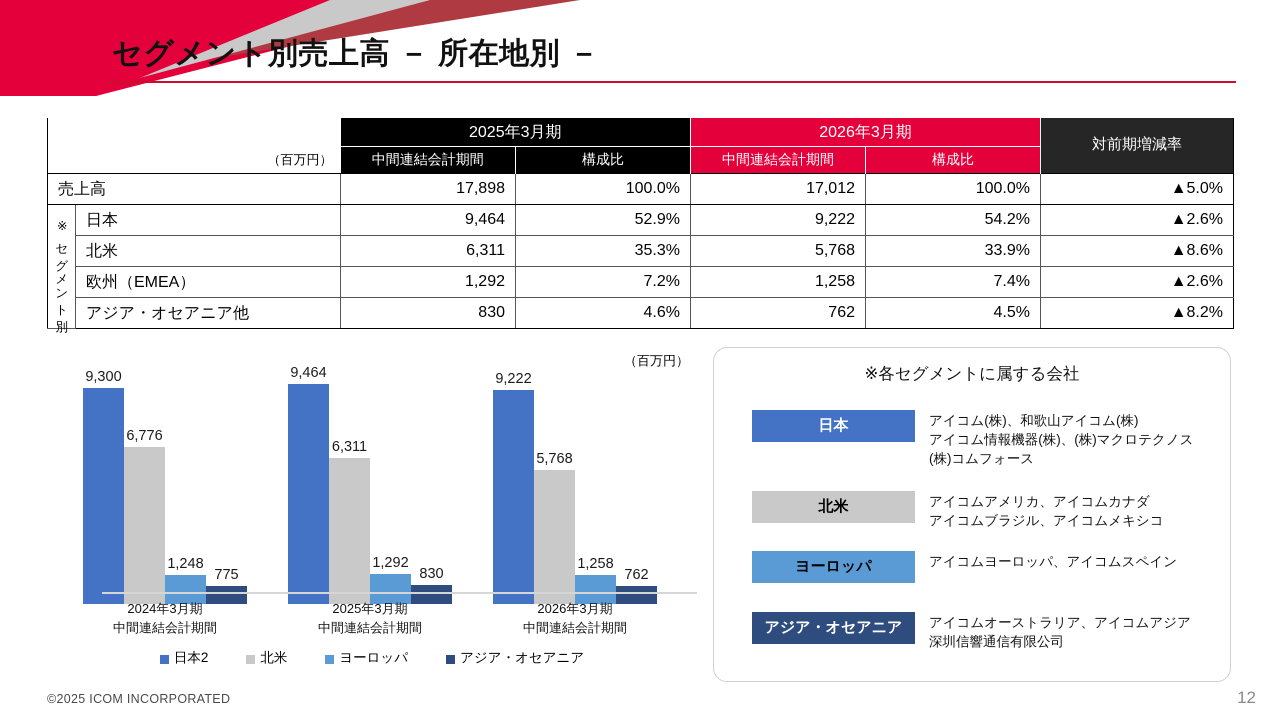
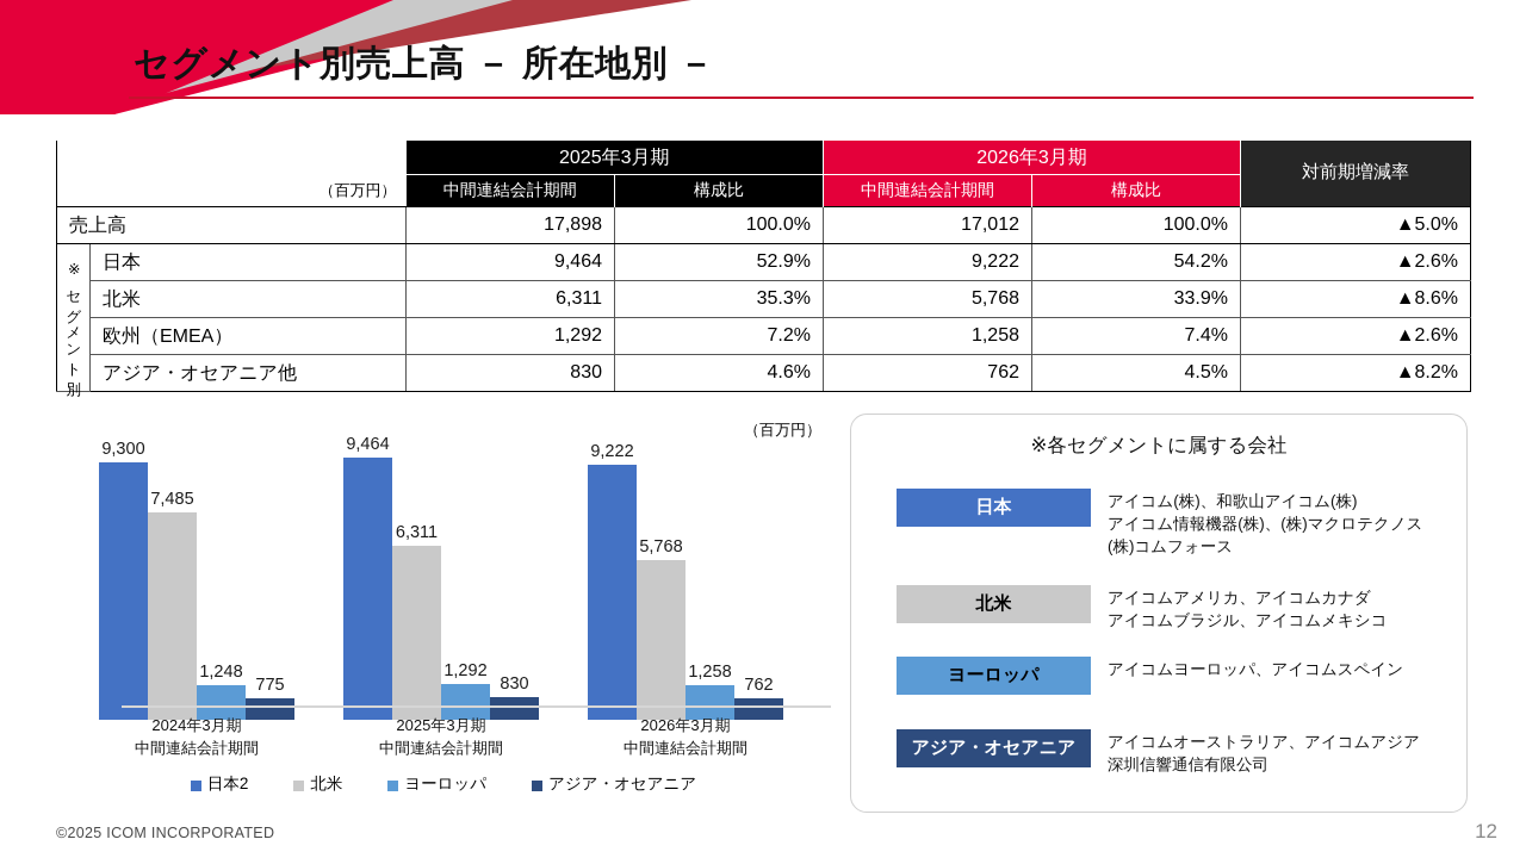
北米/2024年3月期 中間連結会計期間: 6,776 -> 7,485
